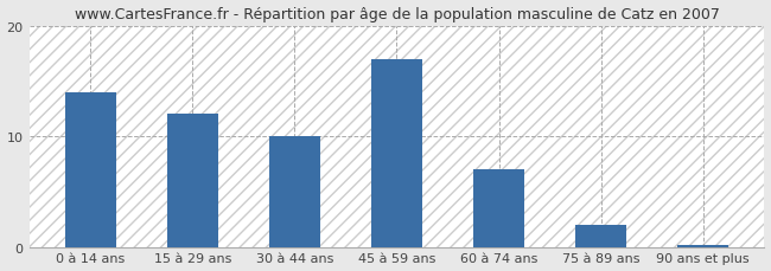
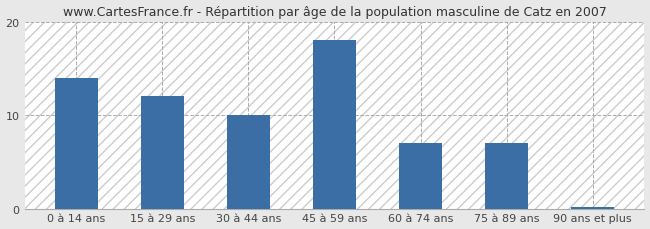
45 à 59 ans: 17.0 -> 18.0
75 à 89 ans: 2.0 -> 7.0
